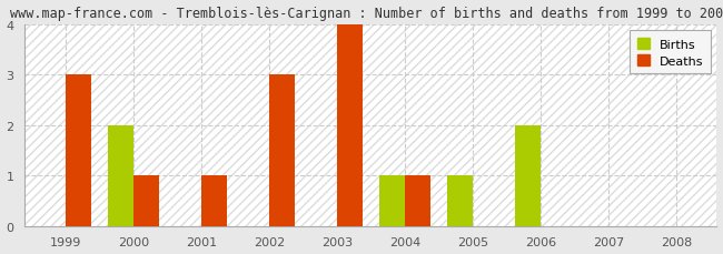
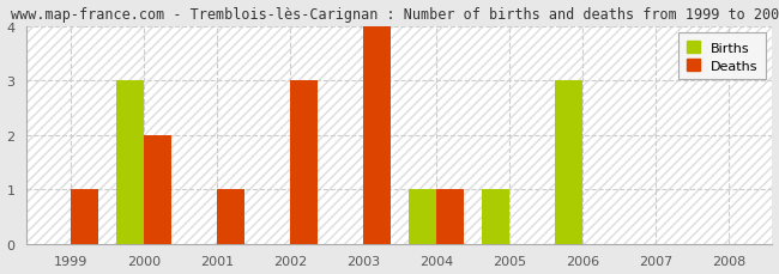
Deaths/1999: 3 -> 1
Births/2000: 2 -> 3
Deaths/2000: 1 -> 2
Births/2006: 2 -> 3
